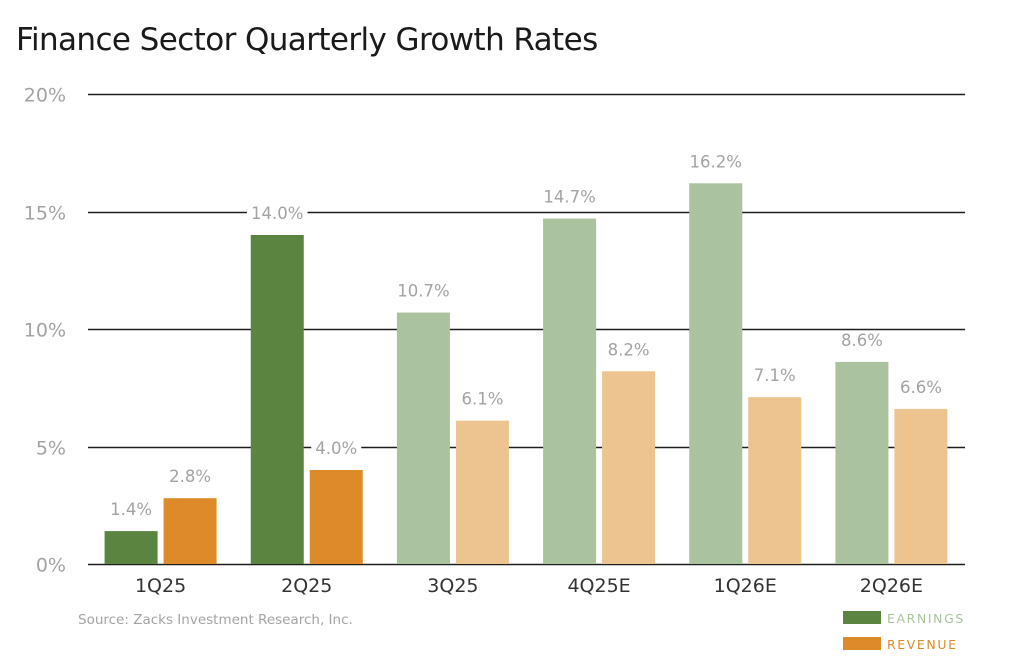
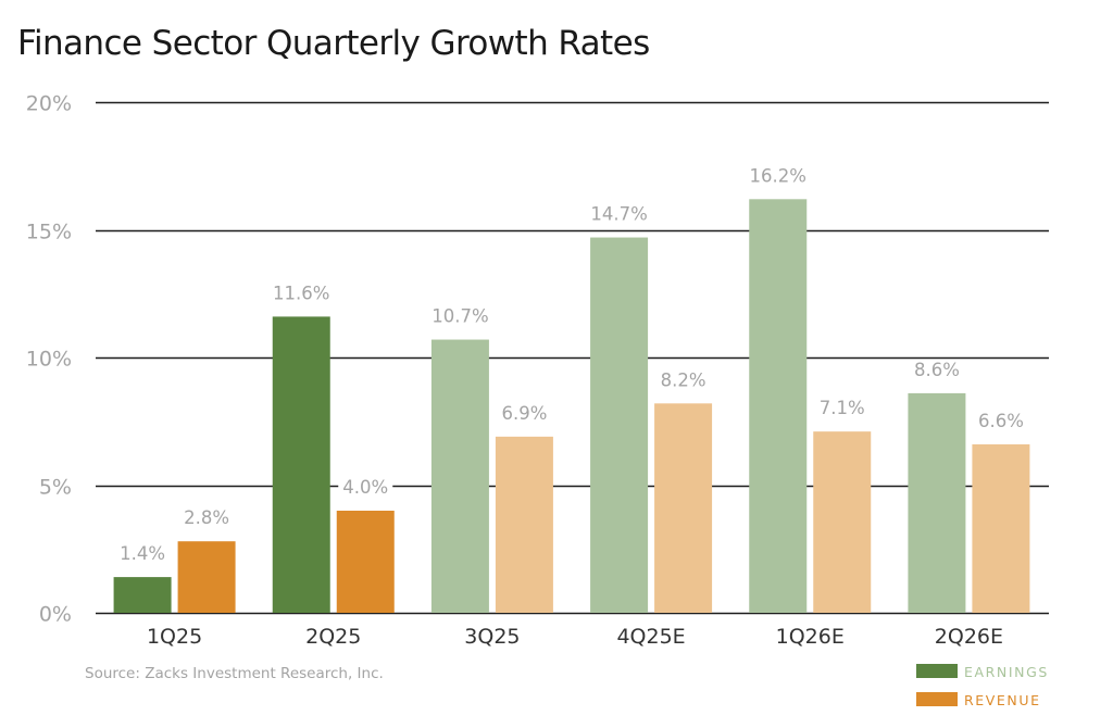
EARNINGS/2Q25: 14.0% -> 11.6%
REVENUE/3Q25: 6.1% -> 6.9%
